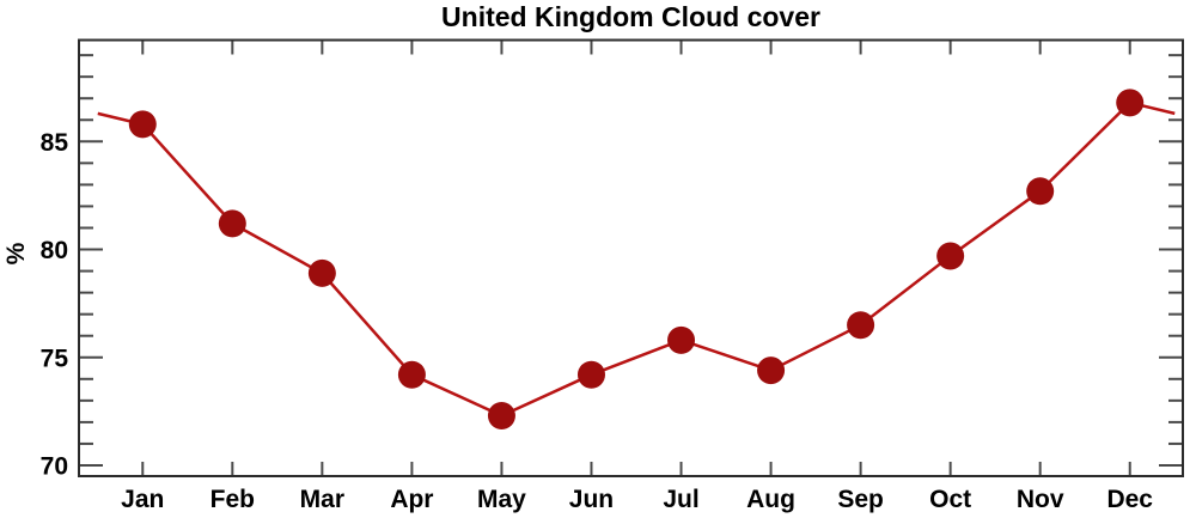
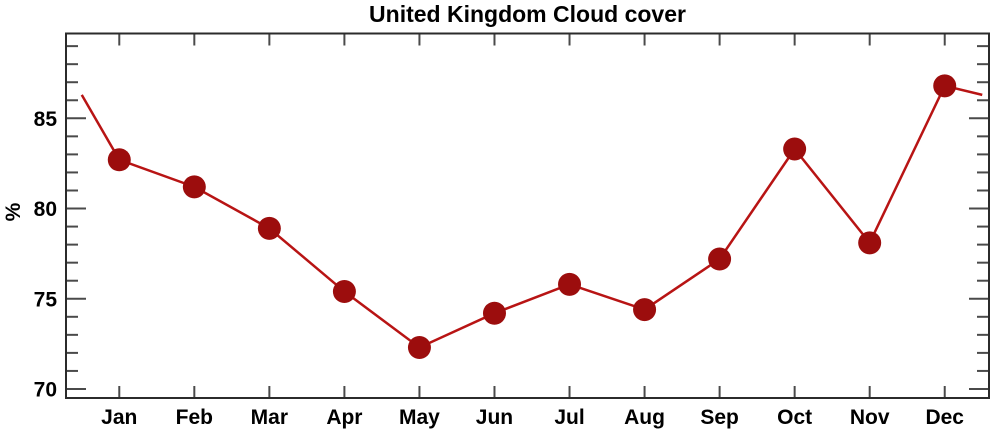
Jan: 85.8 -> 82.7
Apr: 74.2 -> 75.4
Sep: 76.5 -> 77.2
Oct: 79.7 -> 83.3
Nov: 82.7 -> 78.1
